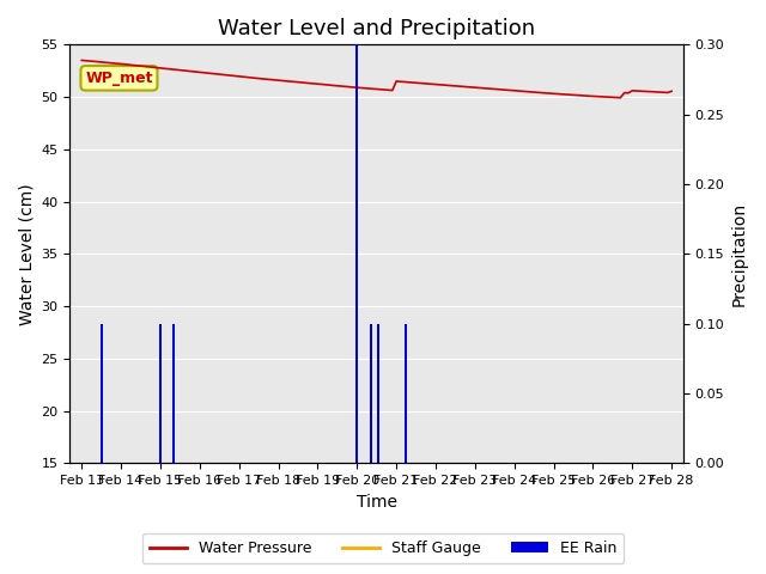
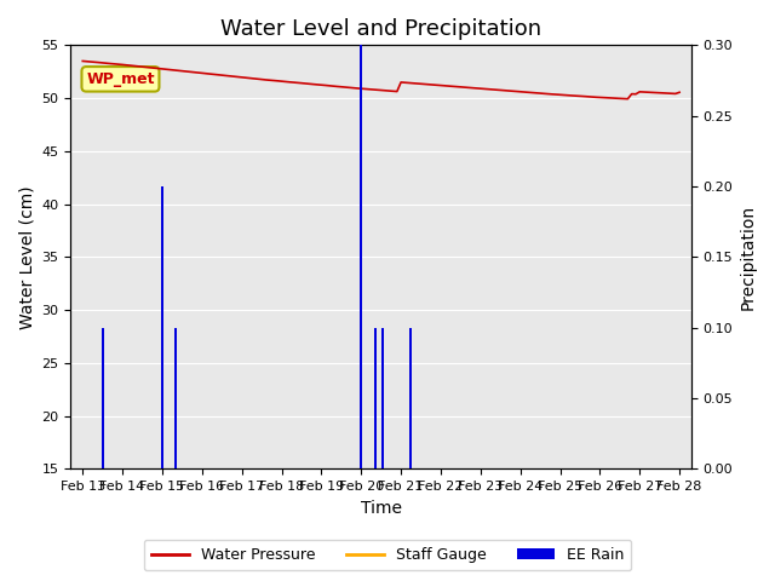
EE Rain/Feb 15: 0.1 -> 0.2
